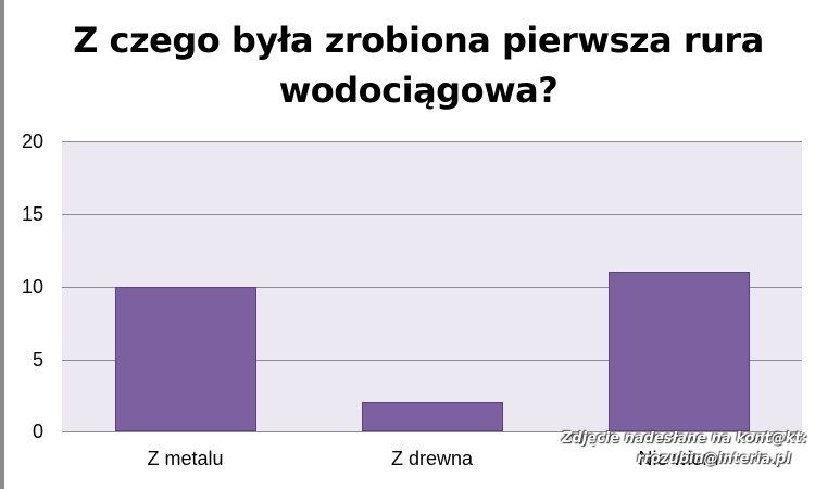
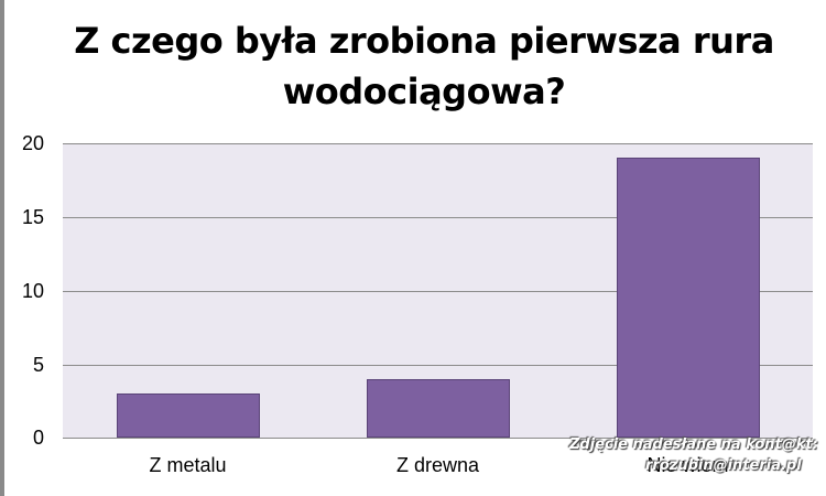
Z metalu: 10 -> 3
Z drewna: 2 -> 4
Nie wiem: 11 -> 19
